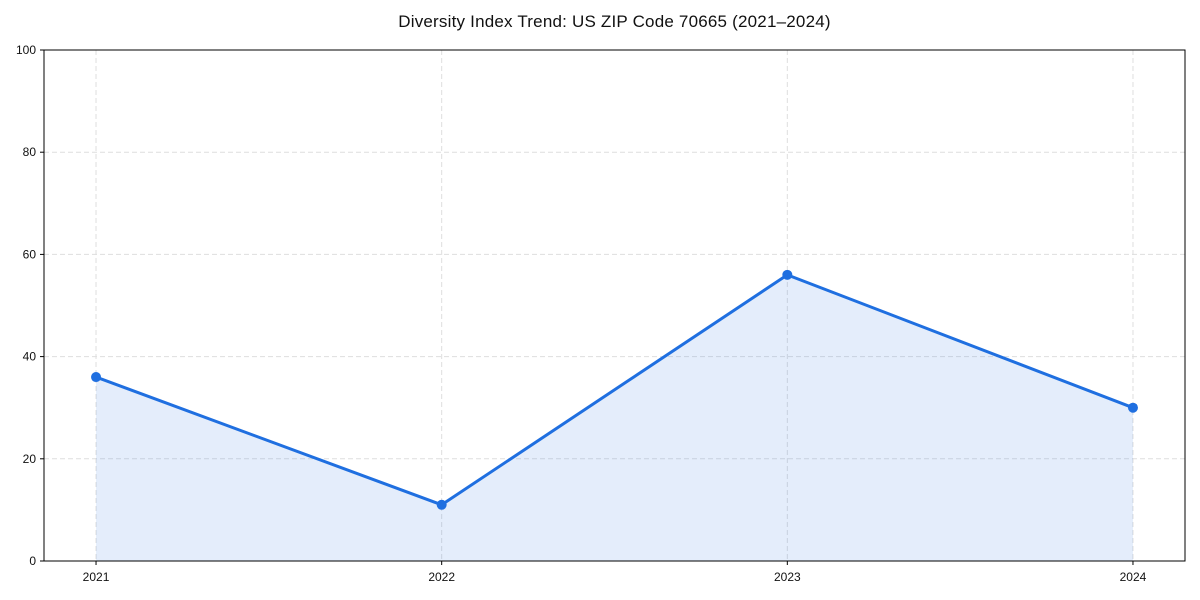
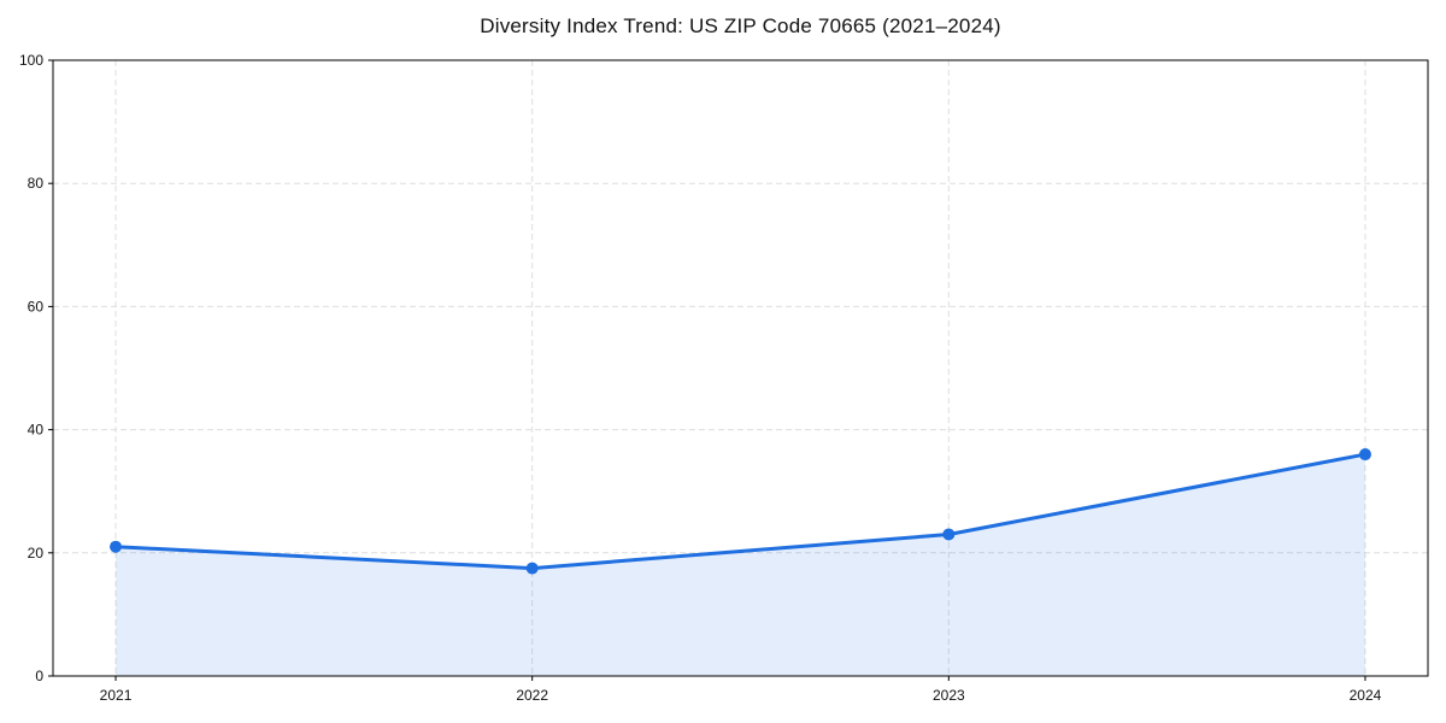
2021: 36 -> 21
2022: 11 -> 18
2023: 56 -> 23
2024: 30 -> 36
